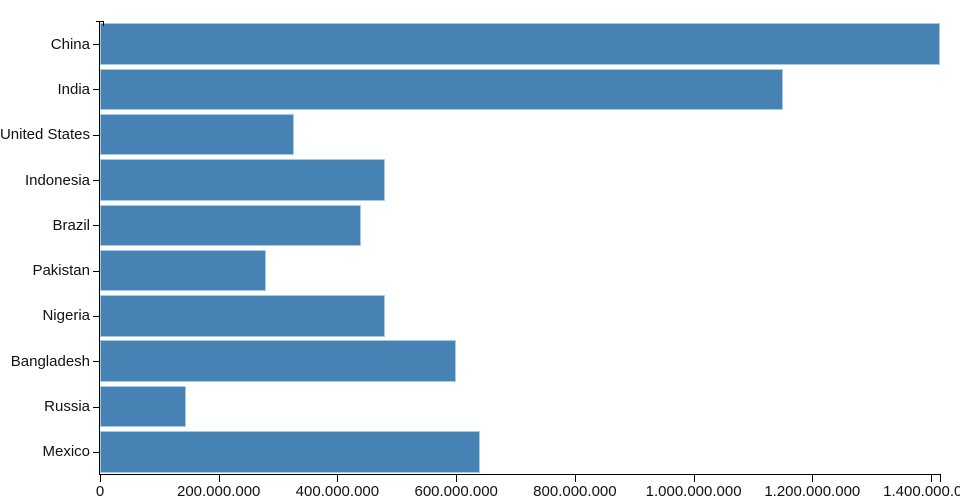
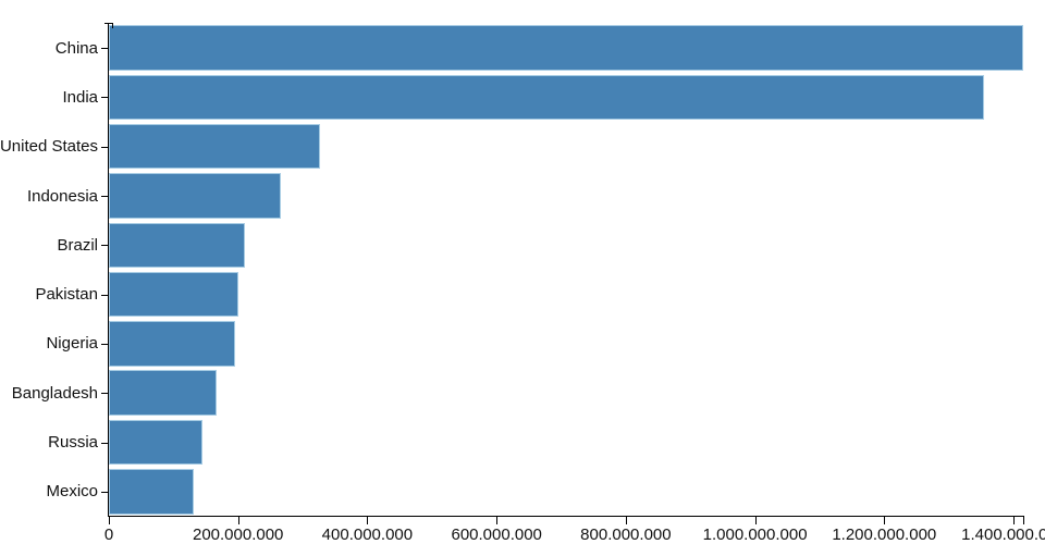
India: 1150000000 -> 1350000000
Indonesia: 480000000 -> 270000000
Brazil: 440000000 -> 210000000
Pakistan: 280000000 -> 200000000
Nigeria: 480000000 -> 200000000
Bangladesh: 600000000 -> 170000000
Mexico: 640000000 -> 130000000
